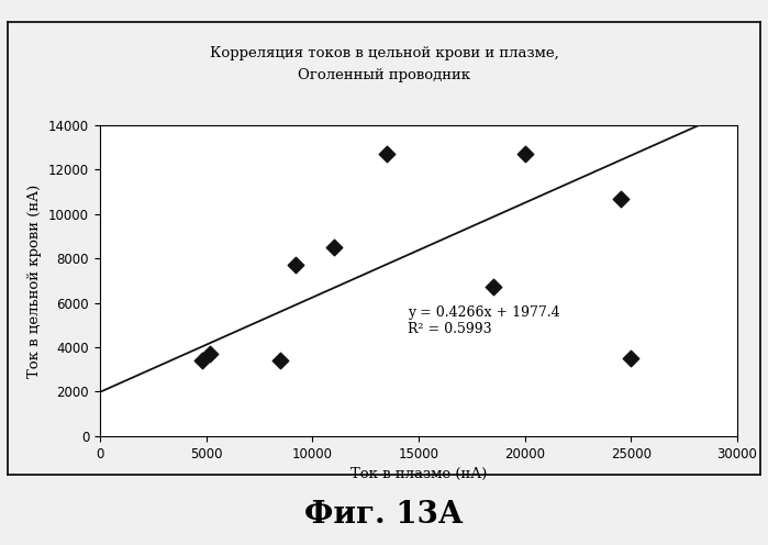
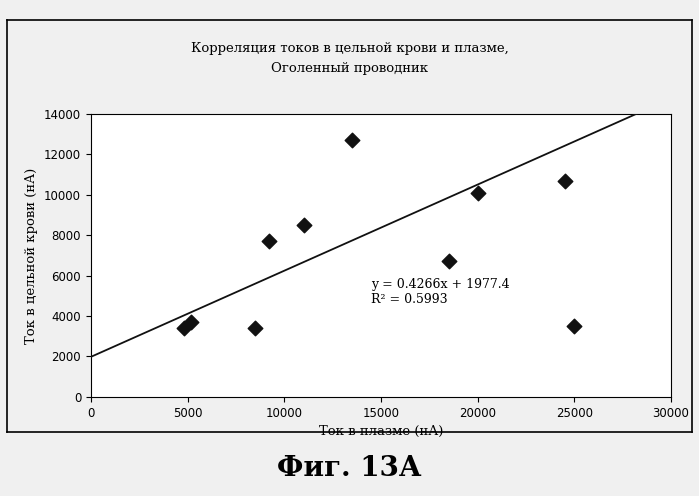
20000: 12700 -> 10100
